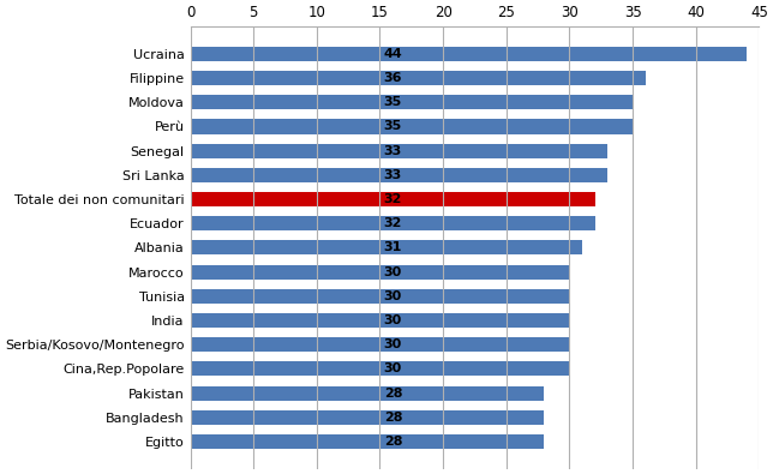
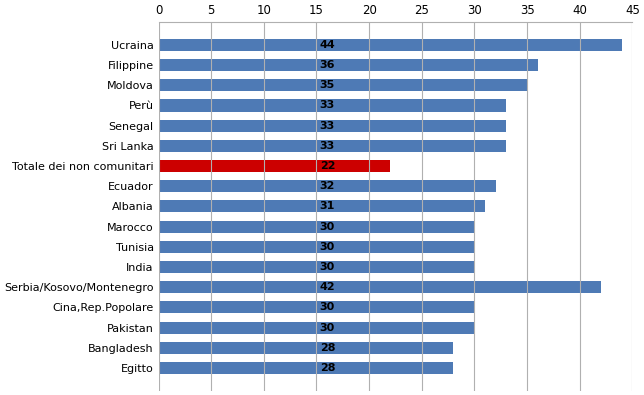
Perù: 35 -> 33
Totale dei non comunitari: 32 -> 22
Serbia/Kosovo/Montenegro: 30 -> 42
Pakistan: 28 -> 30
